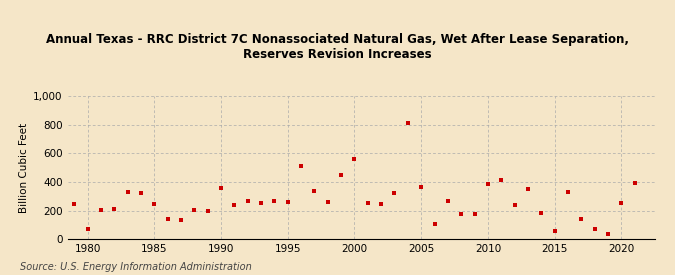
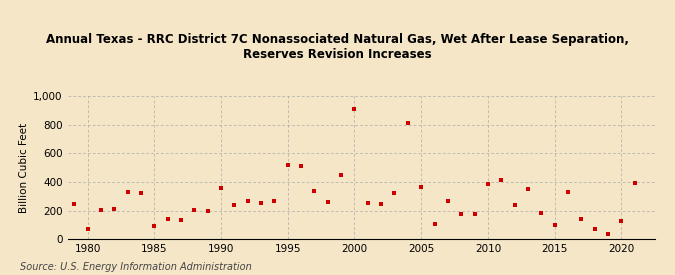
1985: 240 -> 90
1995: 260 -> 520
2000: 560 -> 910
2015: 60 -> 100
2020: 260 -> 130
